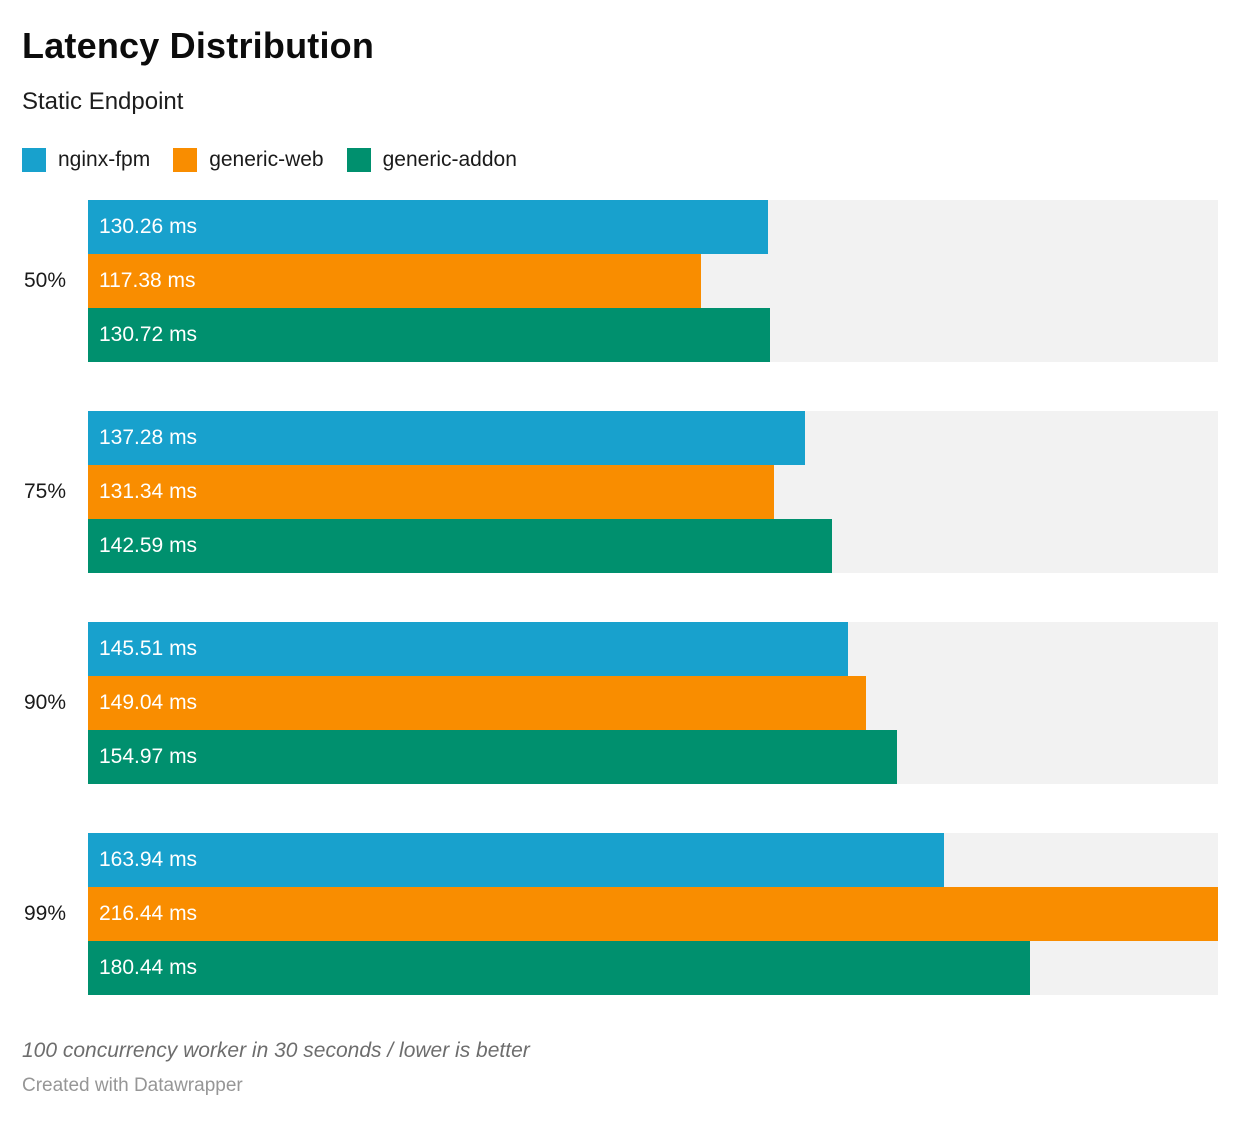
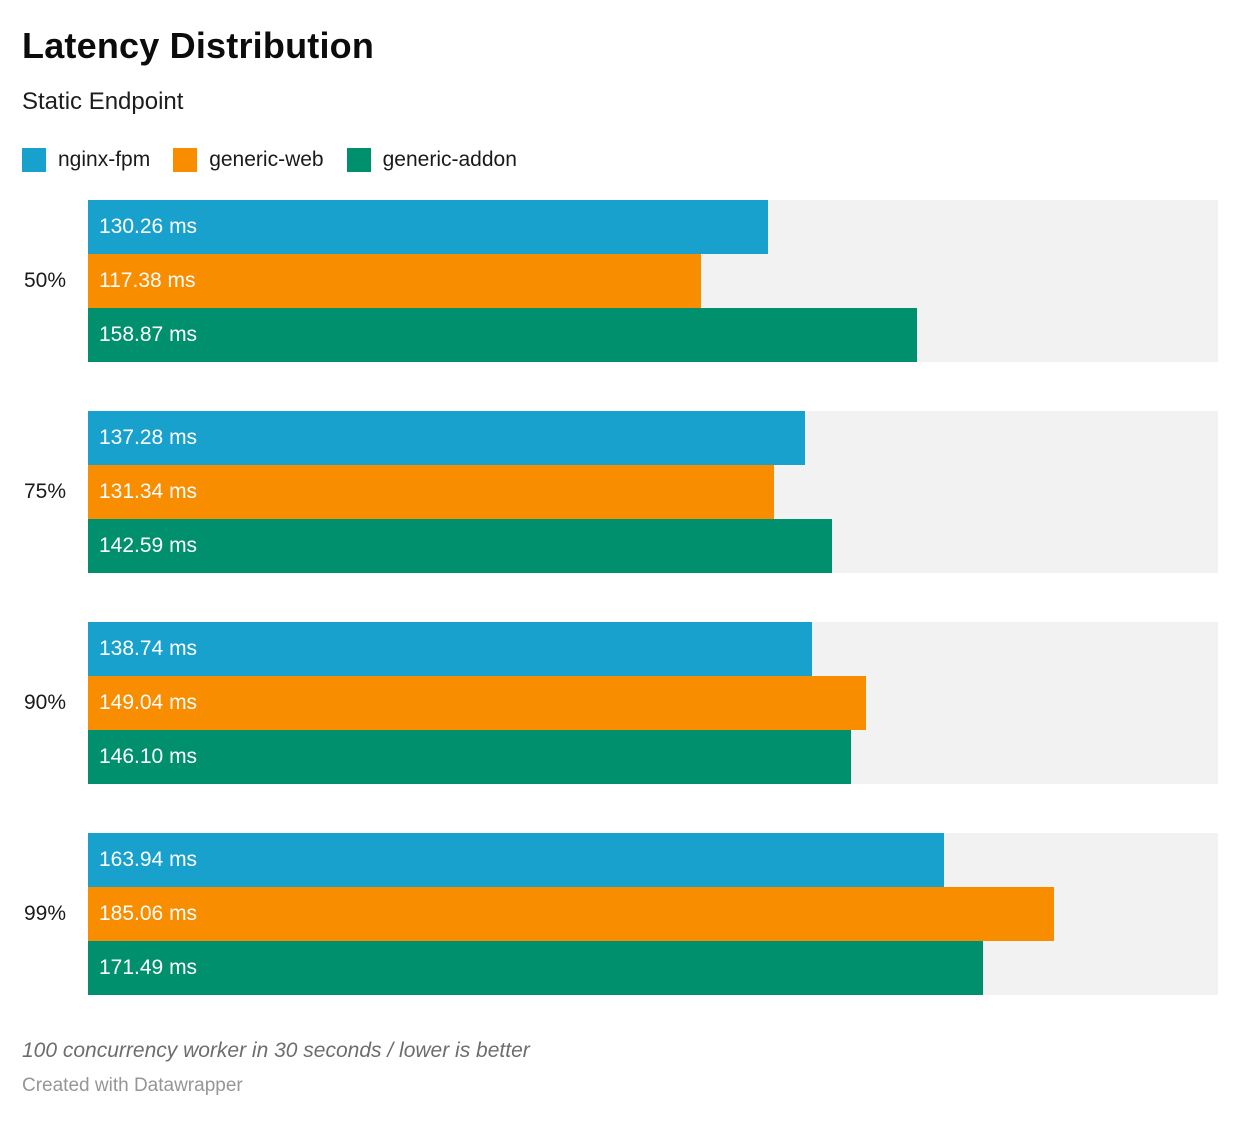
generic-addon/50%: 130.72 -> 158.87
nginx-fpm/90%: 145.51 -> 138.74
generic-addon/90%: 154.97 -> 146.10
generic-web/99%: 216.44 -> 185.06
generic-addon/99%: 180.44 -> 171.49
